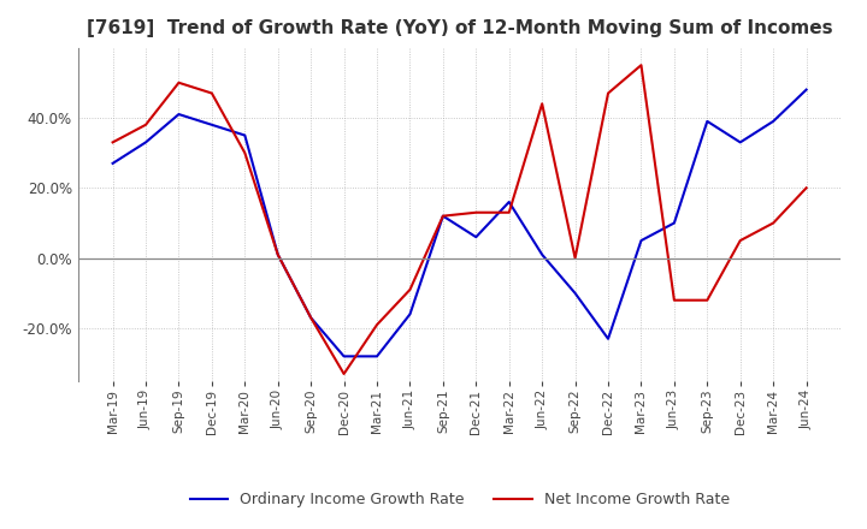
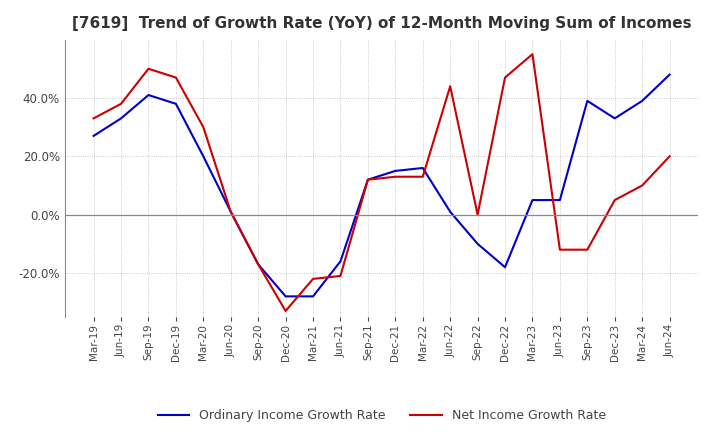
Ordinary Income Growth Rate/Mar-20: 35% -> 20%
Net Income Growth Rate/Mar-21: -19% -> -22%
Net Income Growth Rate/Jun-21: -9% -> -21%
Ordinary Income Growth Rate/Dec-21: 6% -> 15%
Ordinary Income Growth Rate/Dec-22: -23% -> -18%
Ordinary Income Growth Rate/Jun-23: 10% -> 5%
